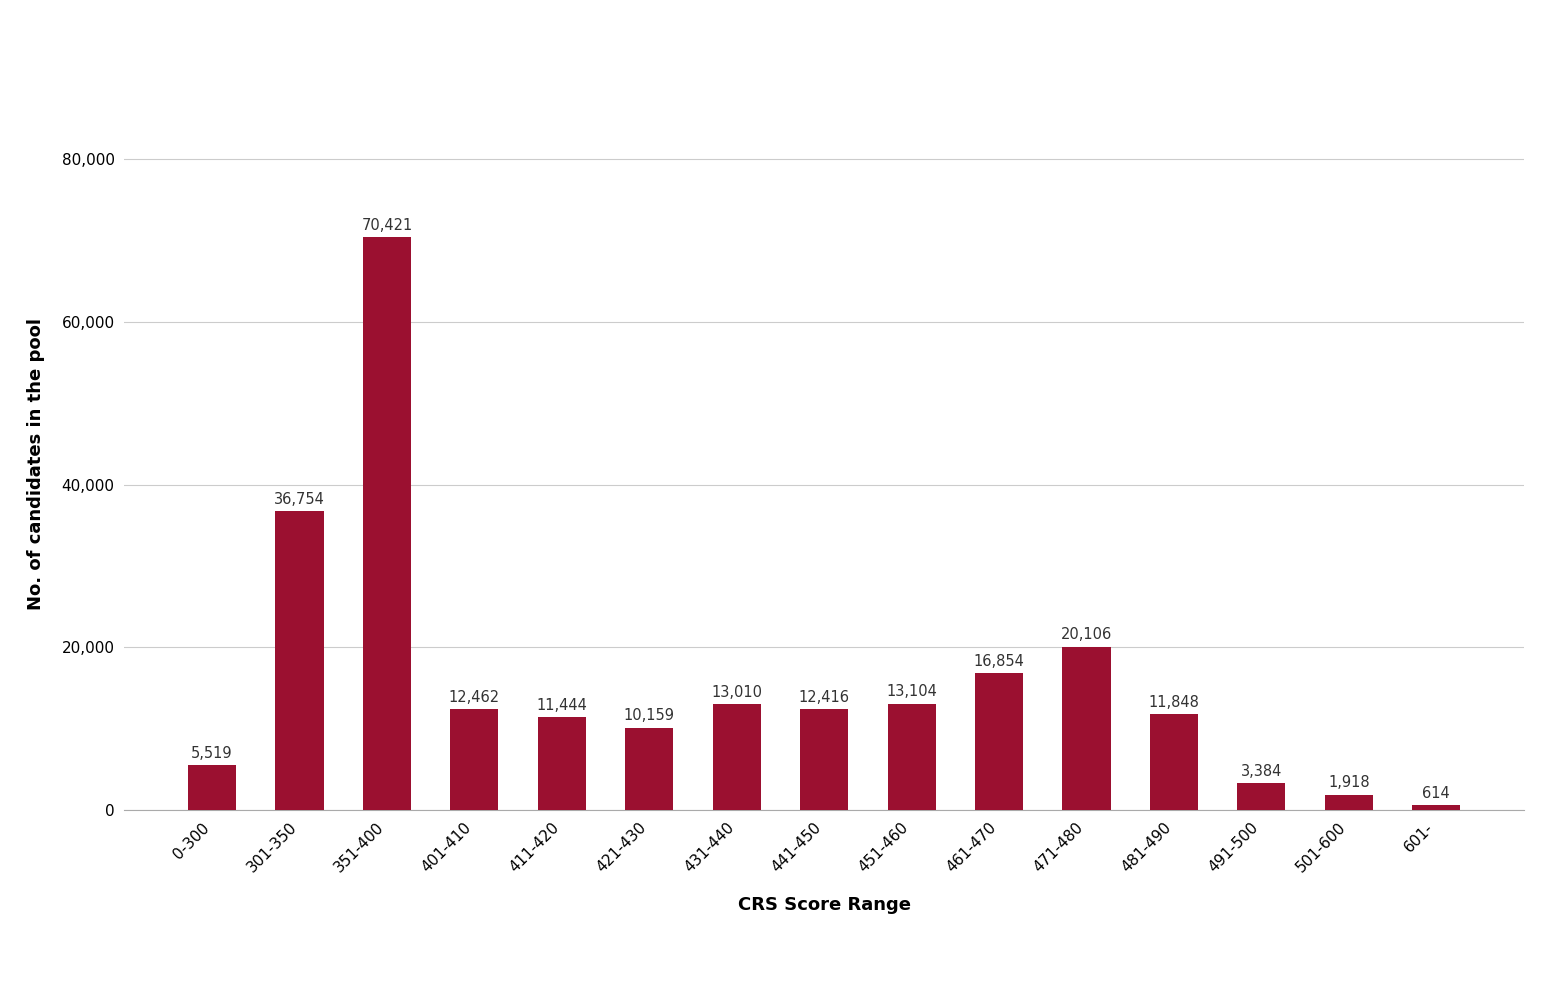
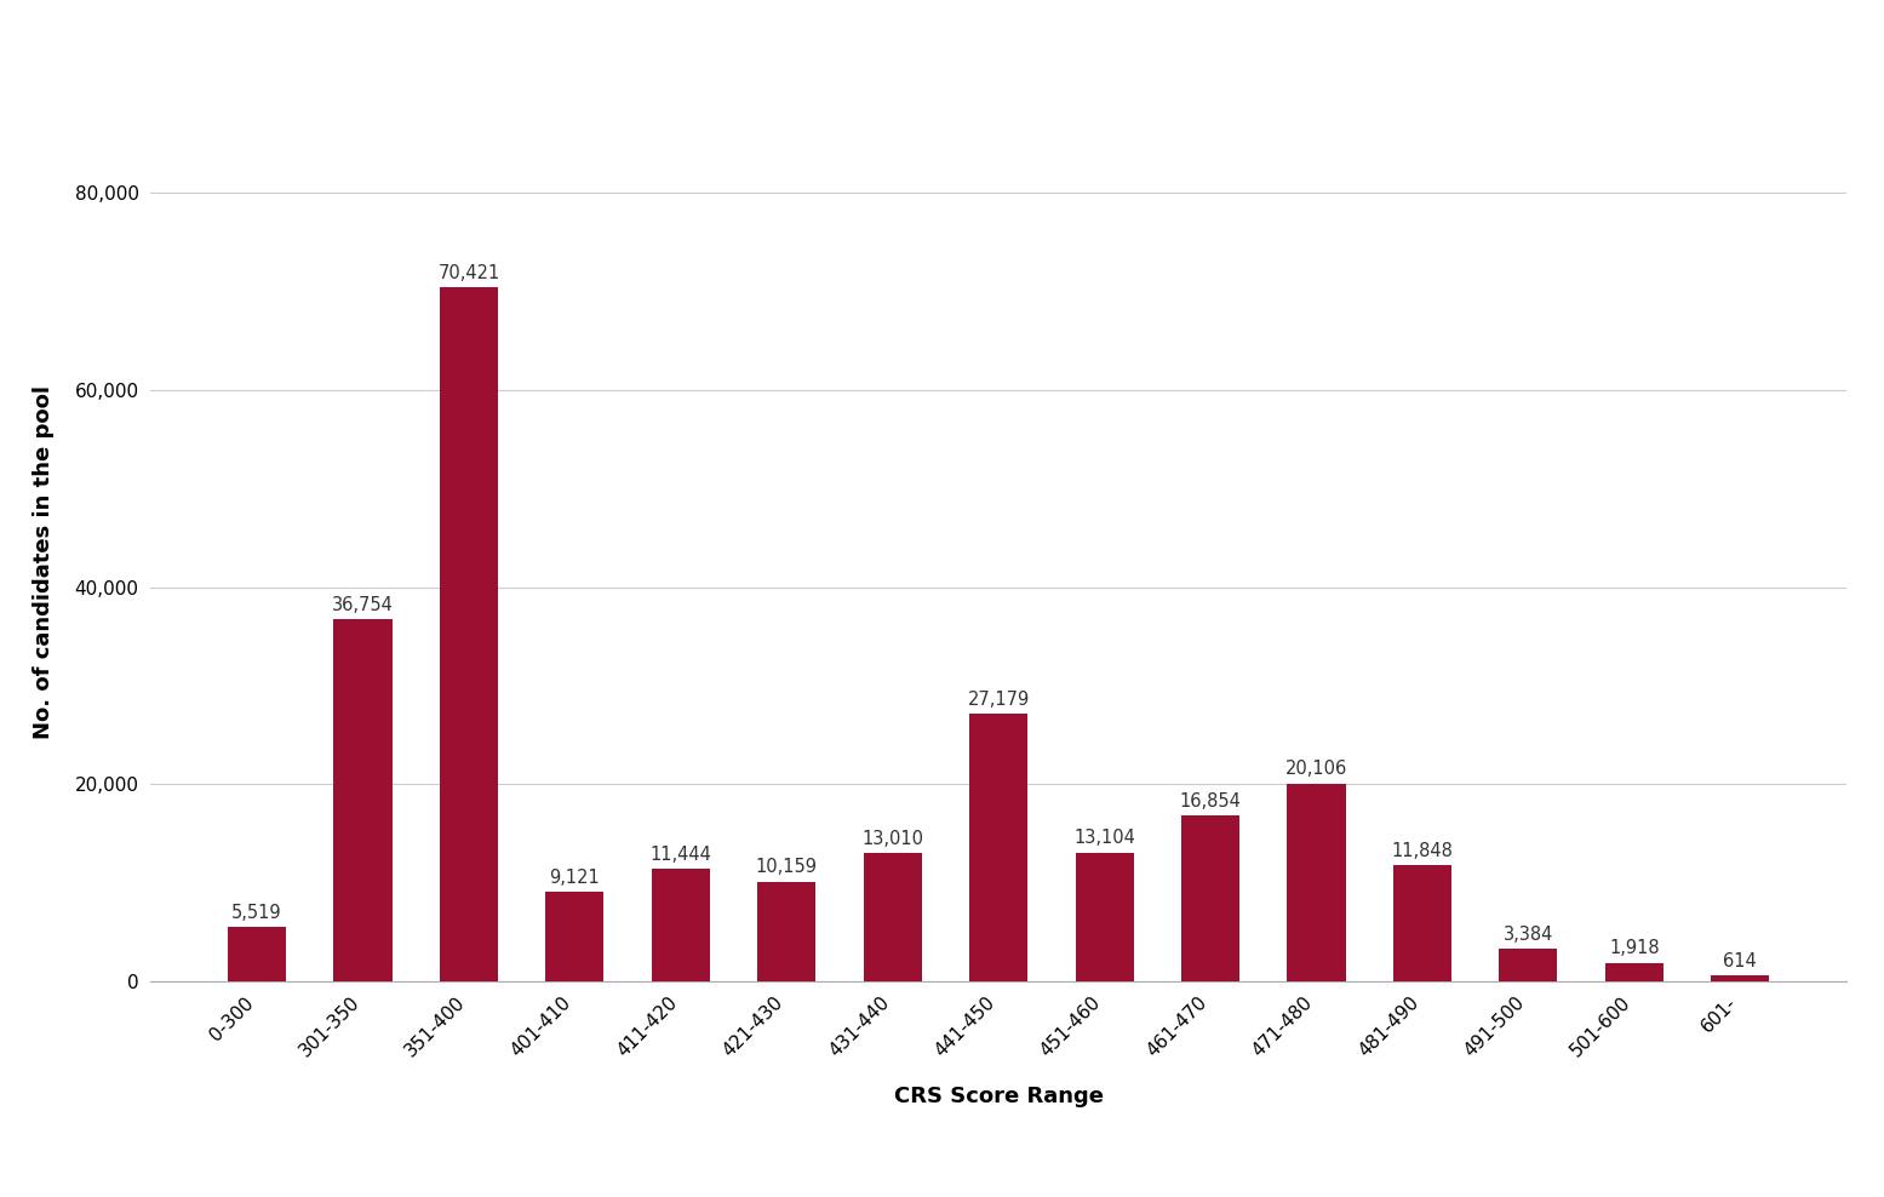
401-410: 12,462 -> 9,121
441-450: 12,416 -> 27,179
